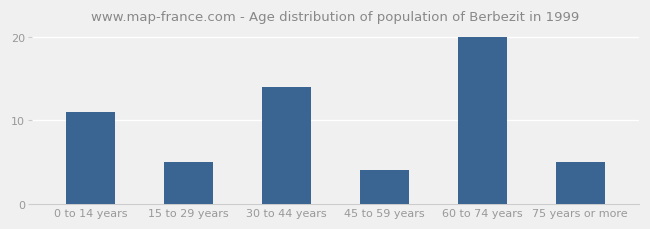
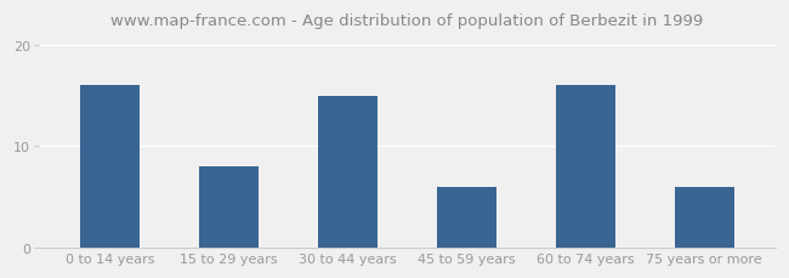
0 to 14 years: 11 -> 16
15 to 29 years: 5 -> 8
30 to 44 years: 14 -> 15
45 to 59 years: 4 -> 6
60 to 74 years: 20 -> 16
75 years or more: 5 -> 6
